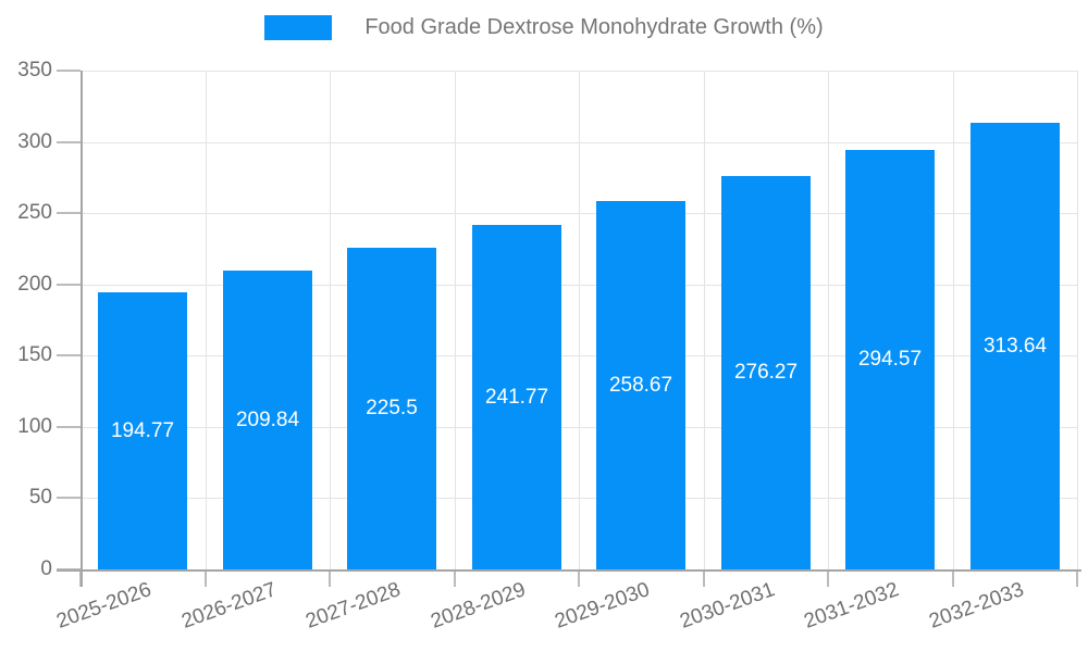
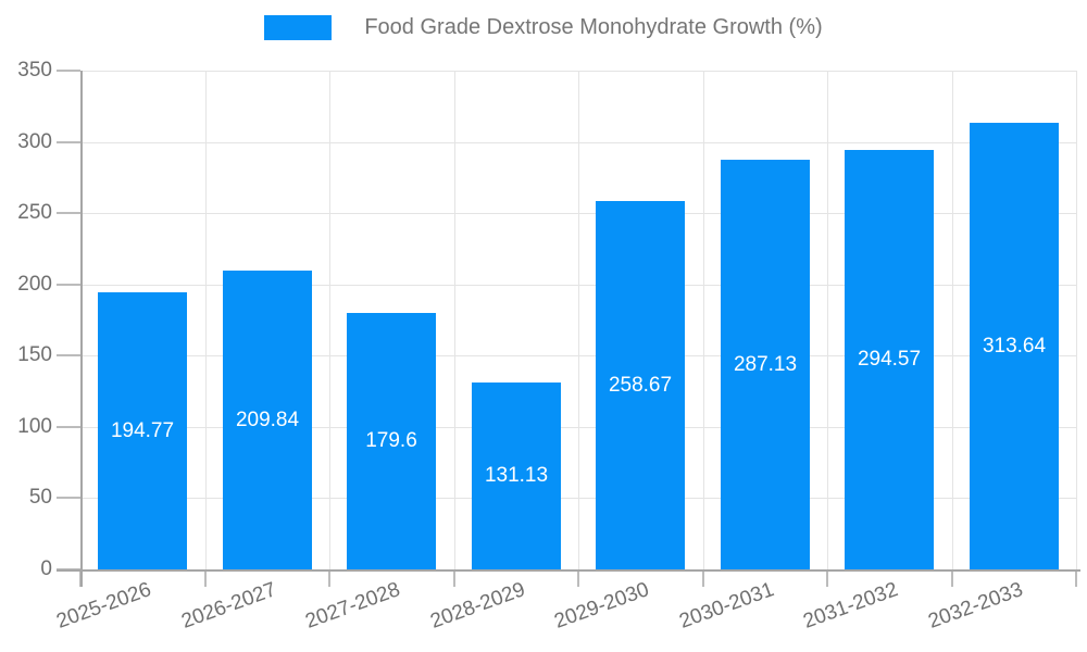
2027-2028: 225.5 -> 179.6
2028-2029: 241.77 -> 131.13
2030-2031: 276.27 -> 287.13
